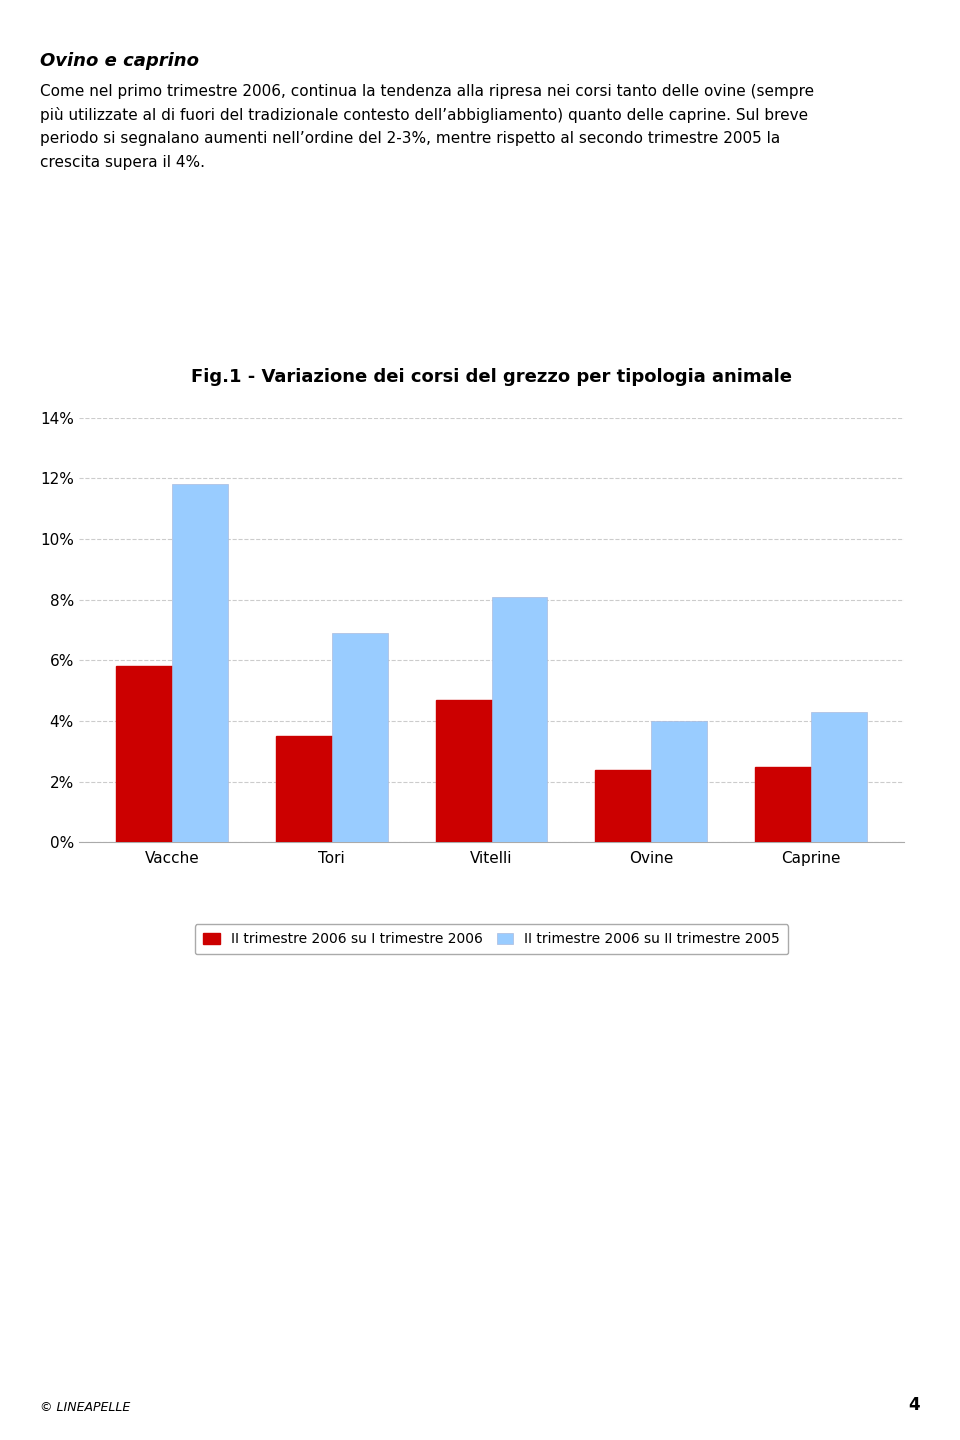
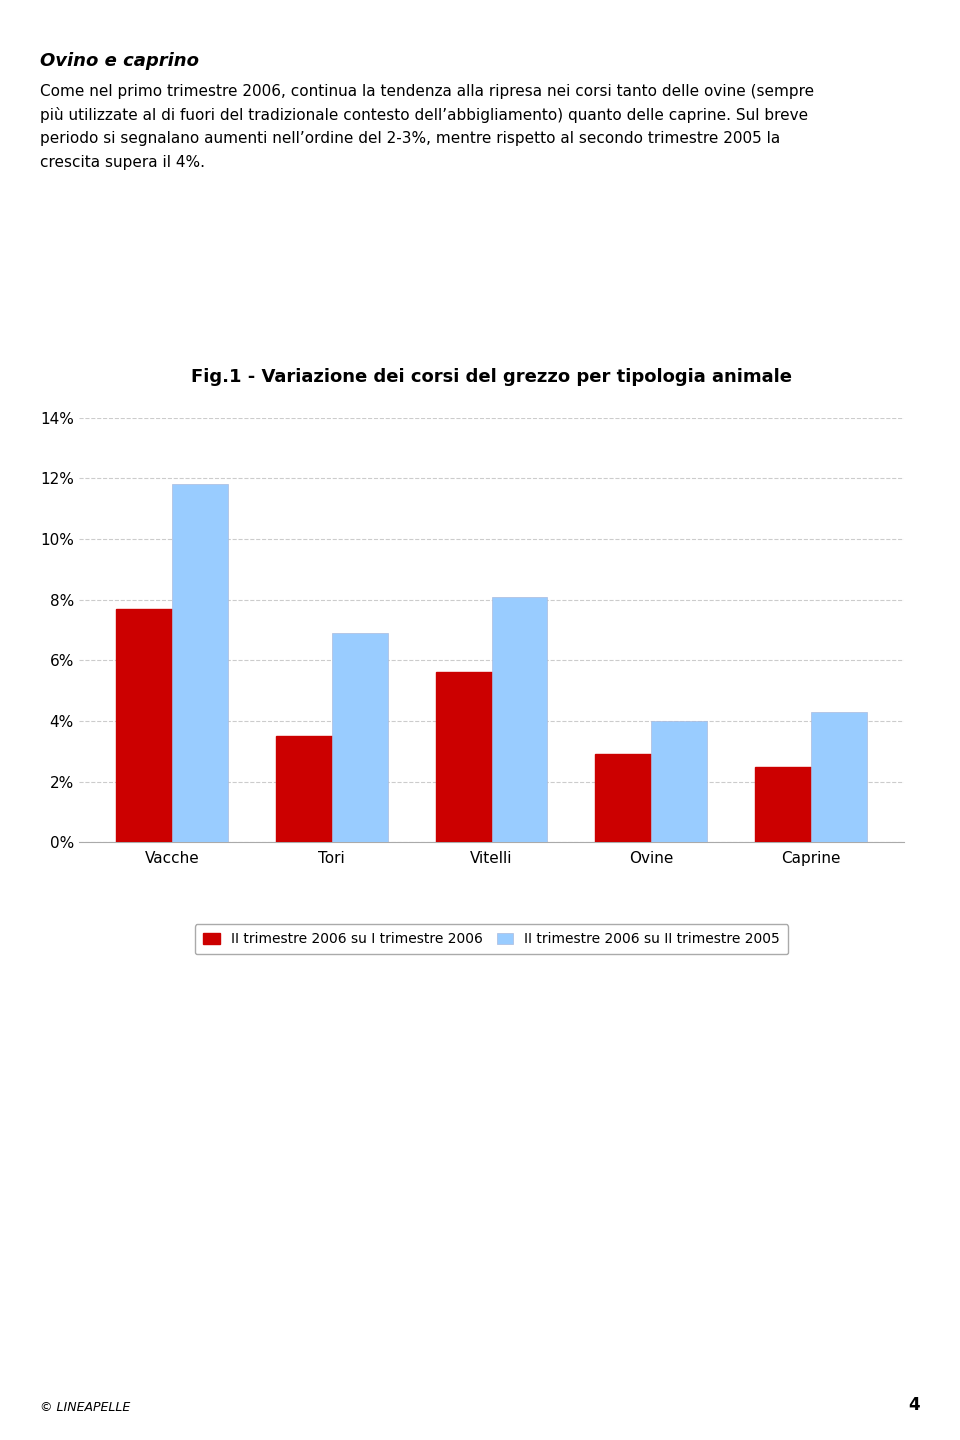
II trimestre 2006 su I trimestre 2006/Vacche: 5.8% -> 7.7%
II trimestre 2006 su I trimestre 2006/Vitelli: 4.7% -> 5.6%
II trimestre 2006 su I trimestre 2006/Ovine: 2.4% -> 2.9%
